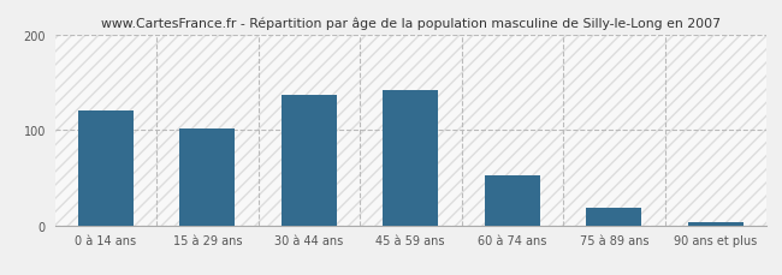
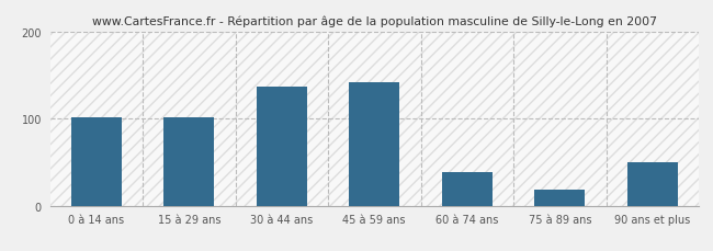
0 à 14 ans: 120 -> 102
60 à 74 ans: 52 -> 38
90 ans et plus: 3 -> 50
